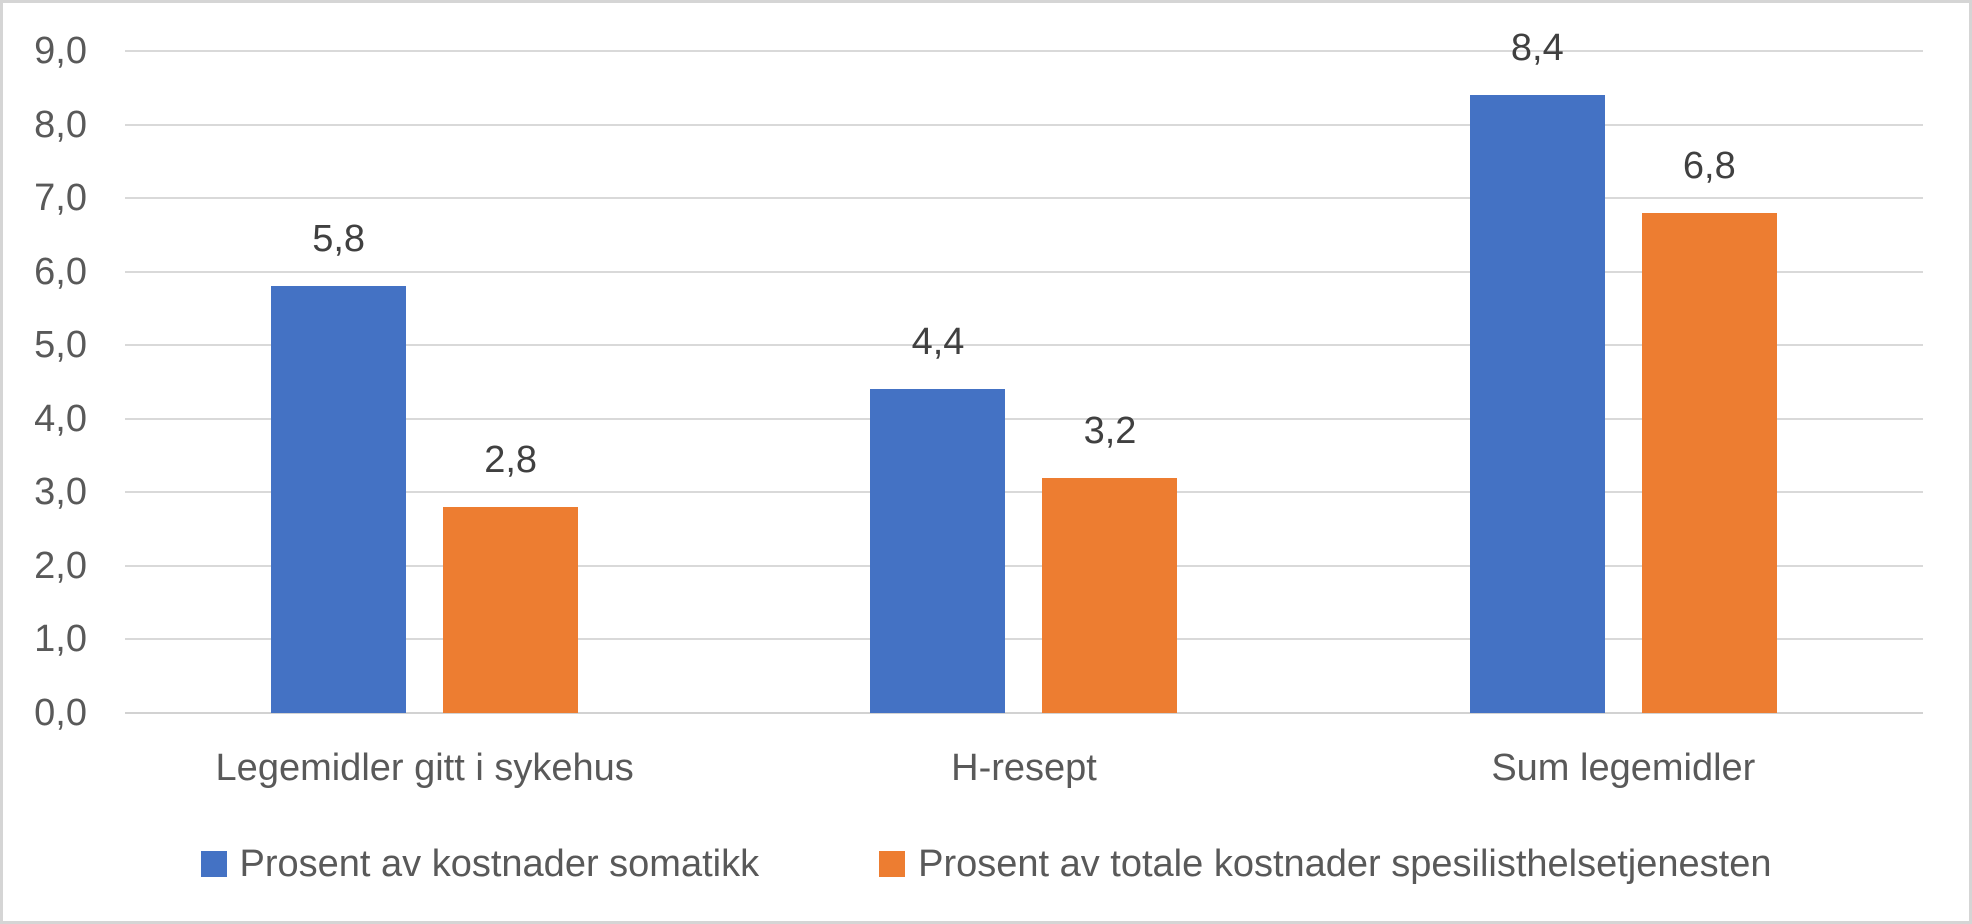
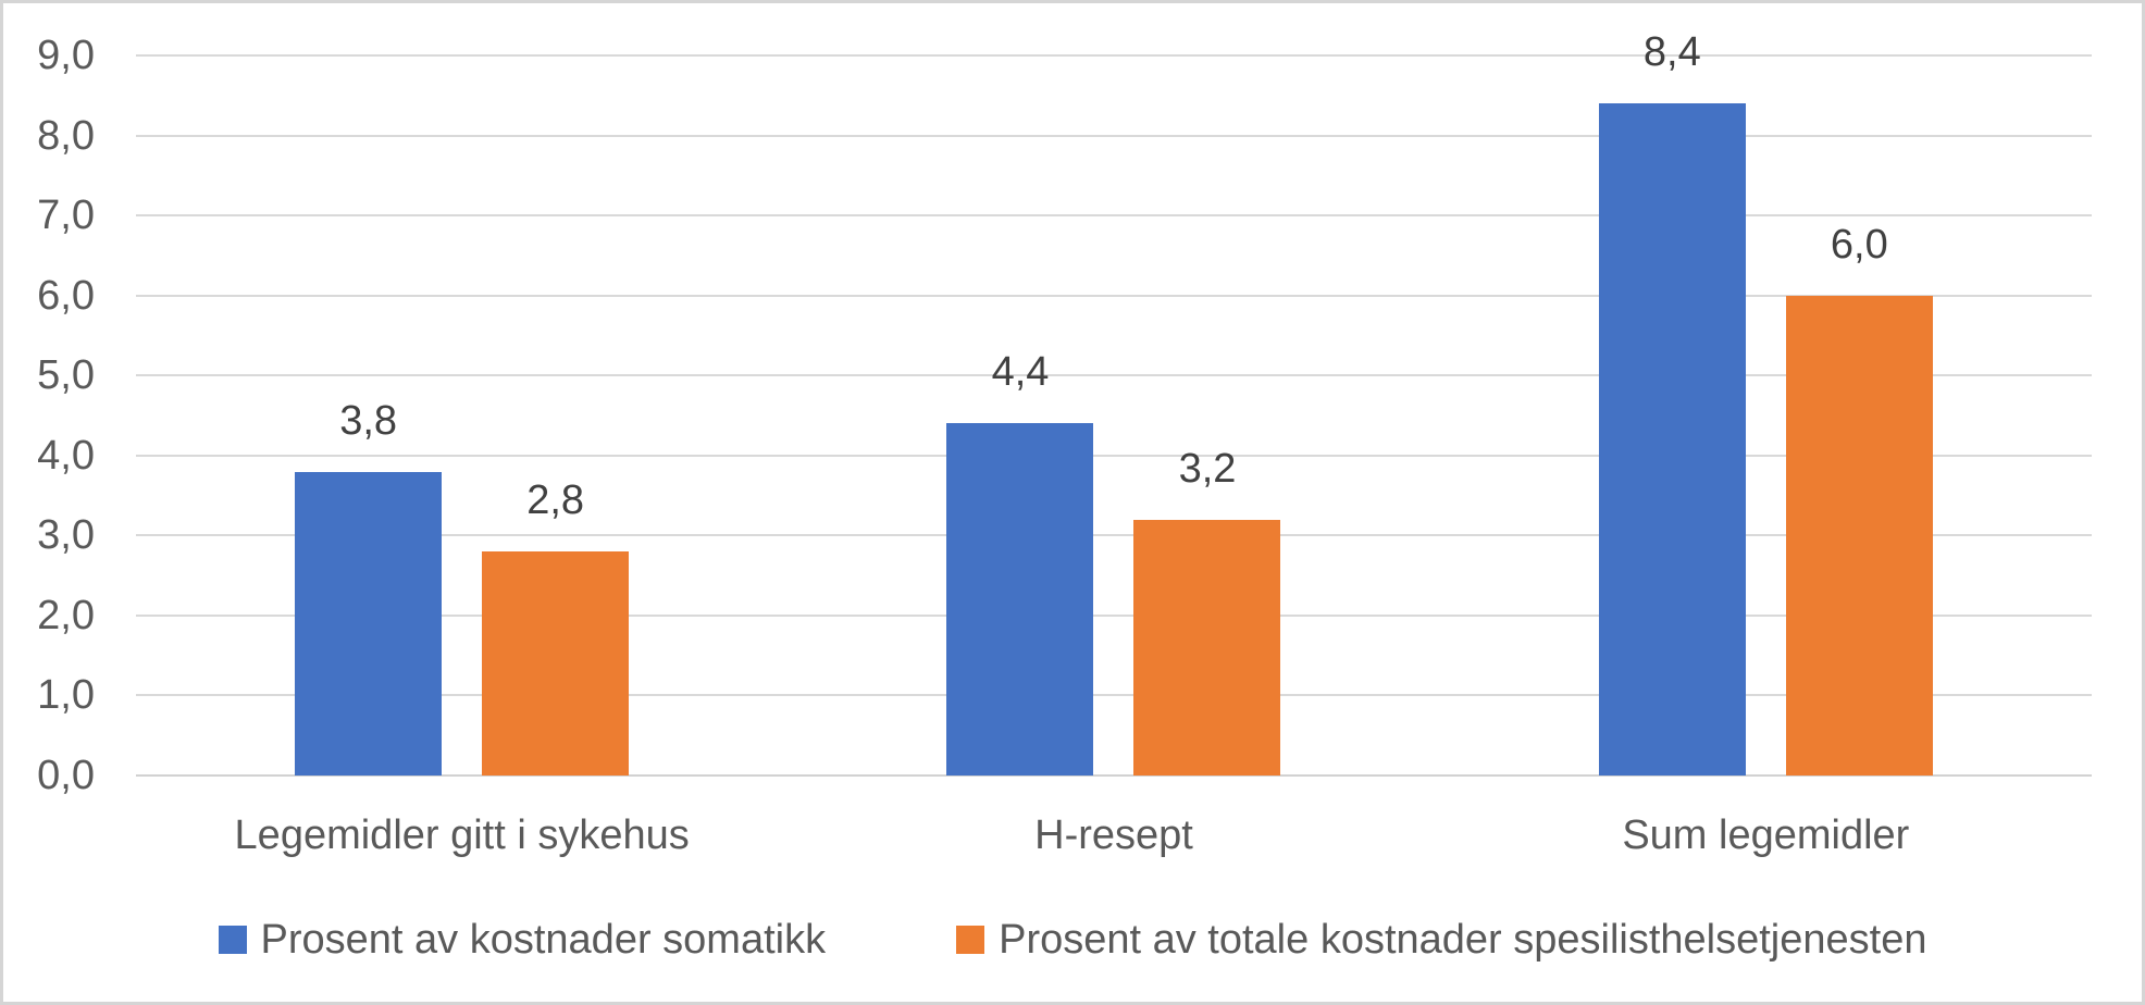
Prosent av kostnader somatikk/Legemidler gitt i sykehus: 5,8 -> 3,8
Prosent av totale kostnader spesilisthelsetjenesten/Sum legemidler: 6,8 -> 6,0
